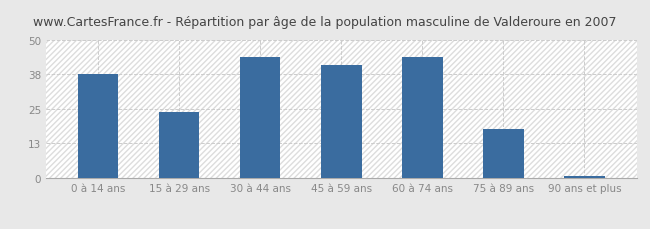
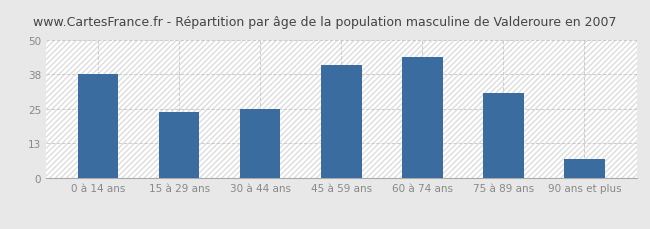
30 à 44 ans: 44 -> 25
75 à 89 ans: 18 -> 31
90 ans et plus: 1 -> 7
